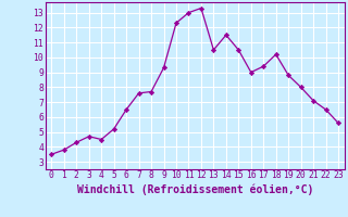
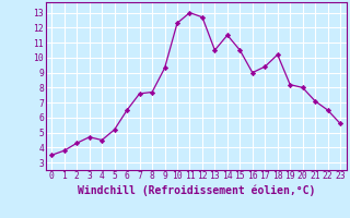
12: 13.3 -> 12.7
19: 8.8 -> 8.2
